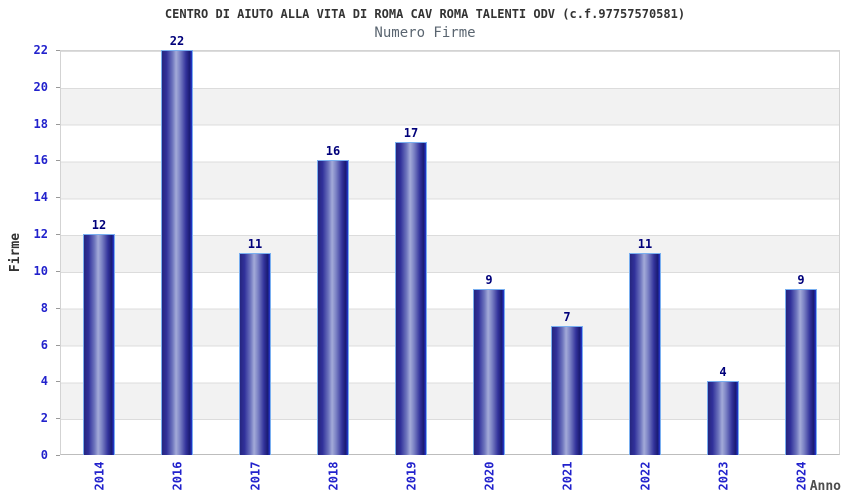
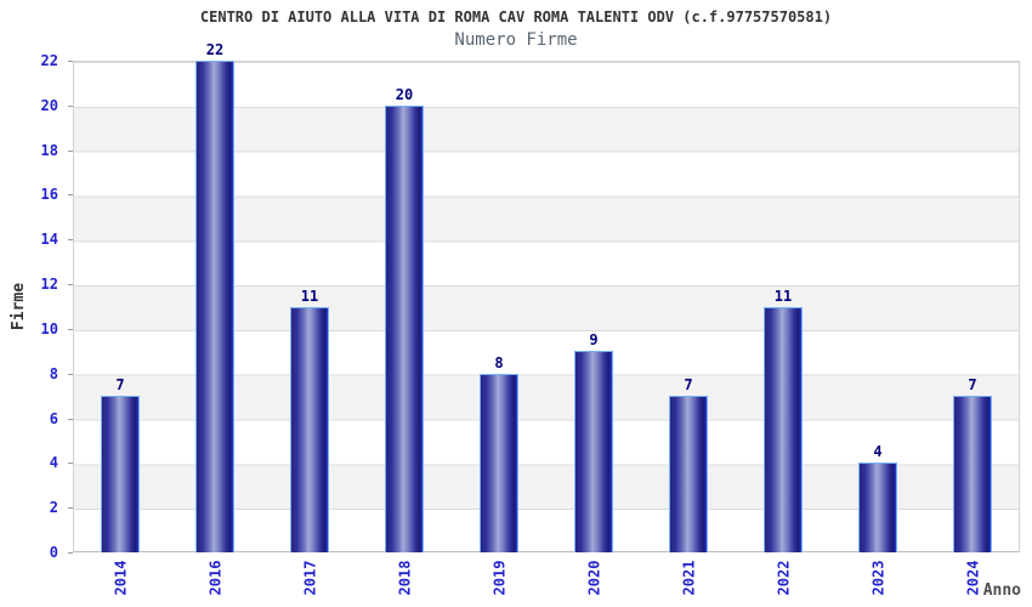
2014: 12 -> 7
2018: 16 -> 20
2019: 17 -> 8
2024: 9 -> 7
